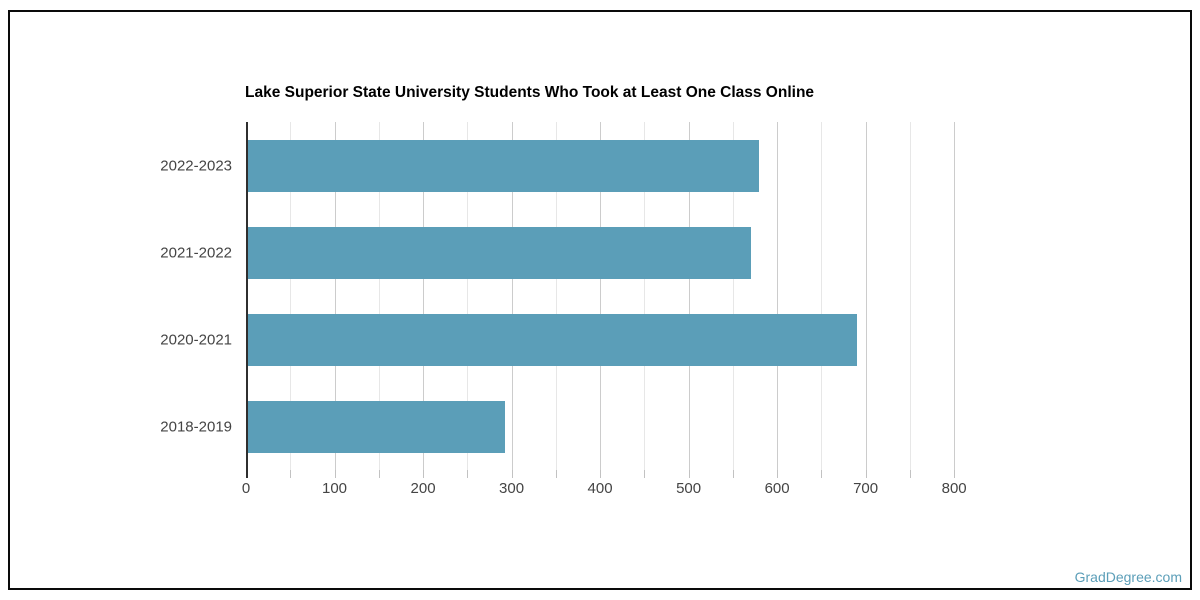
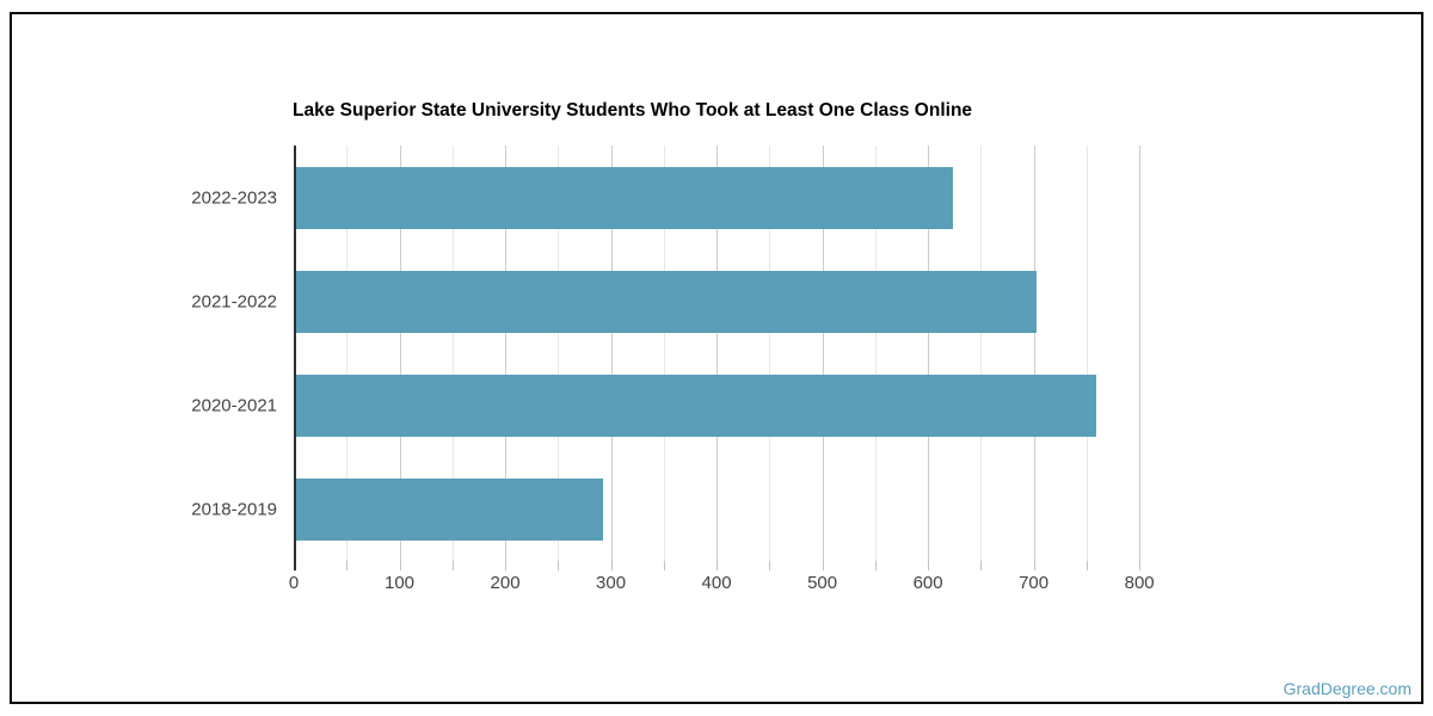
2022-2023: 580 -> 620
2021-2022: 570 -> 700
2020-2021: 690 -> 760
